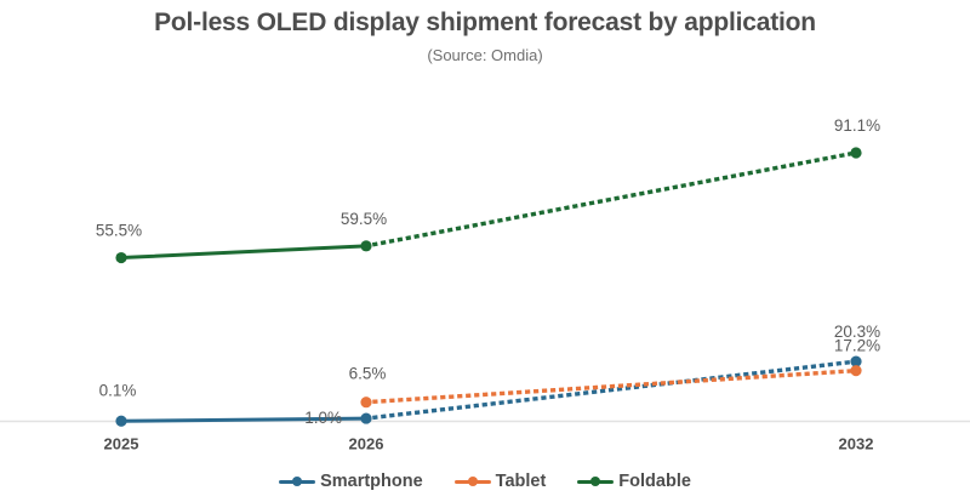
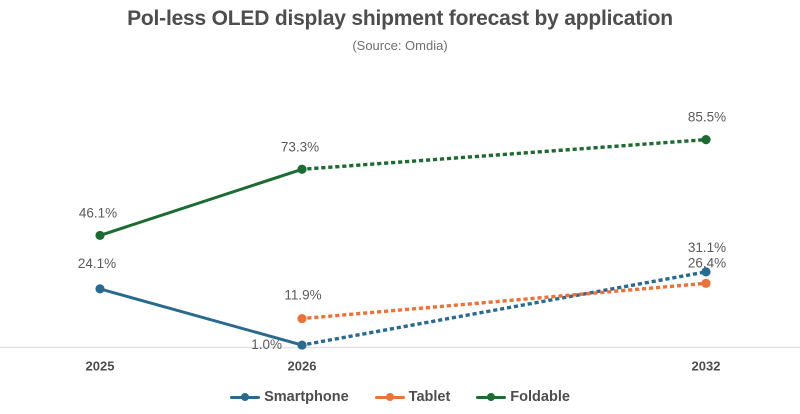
Smartphone/2025: 0.1% -> 24.1%
Foldable/2025: 55.5% -> 46.1%
Tablet/2026: 6.5% -> 11.9%
Foldable/2026: 59.5% -> 73.3%
Smartphone/2032: 20.3% -> 31.1%
Tablet/2032: 17.2% -> 26.4%
Foldable/2032: 91.1% -> 85.5%
